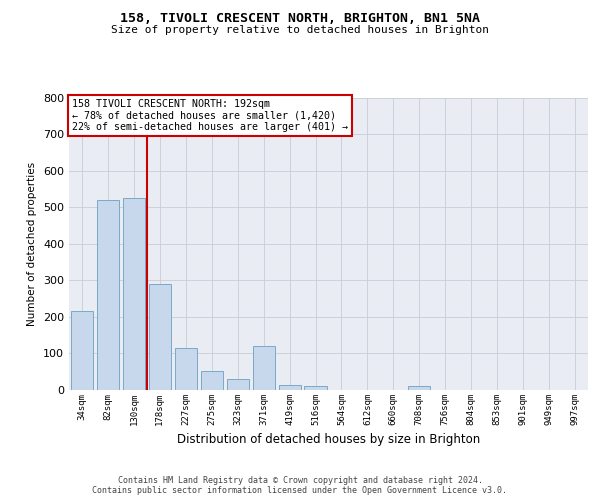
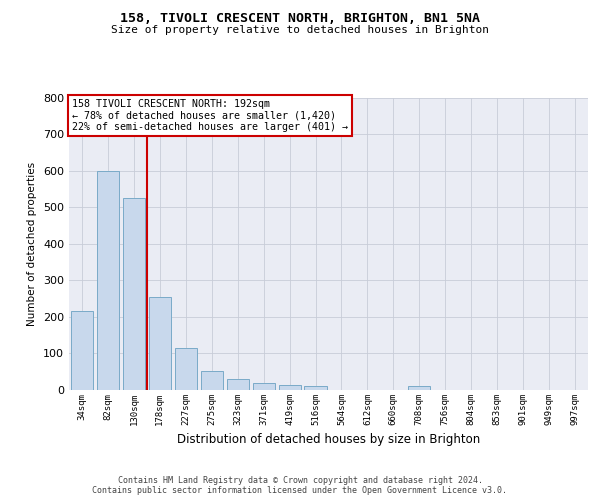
82sqm: 520 -> 598
178sqm: 290 -> 255
371sqm: 120 -> 18
